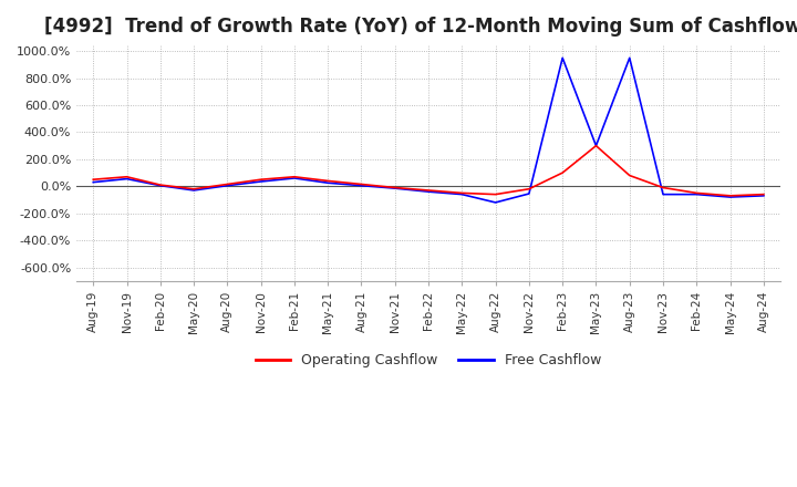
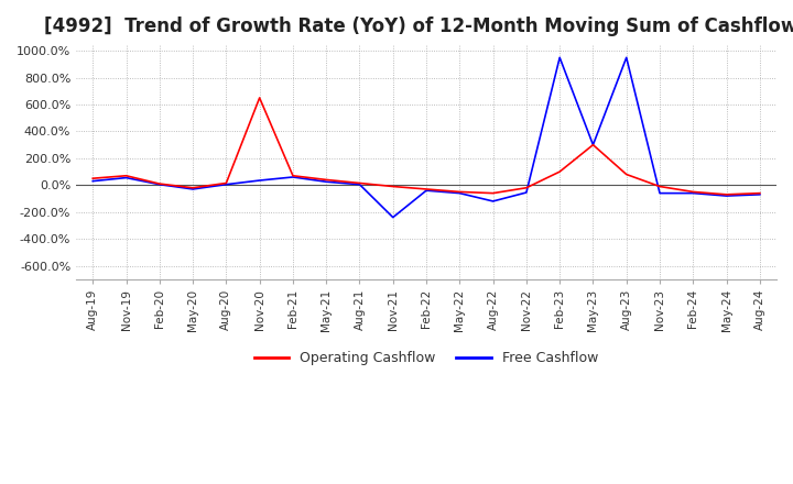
Operating Cashflow/Nov-20: 50% -> 650%
Free Cashflow/Nov-21: -20% -> -240%
